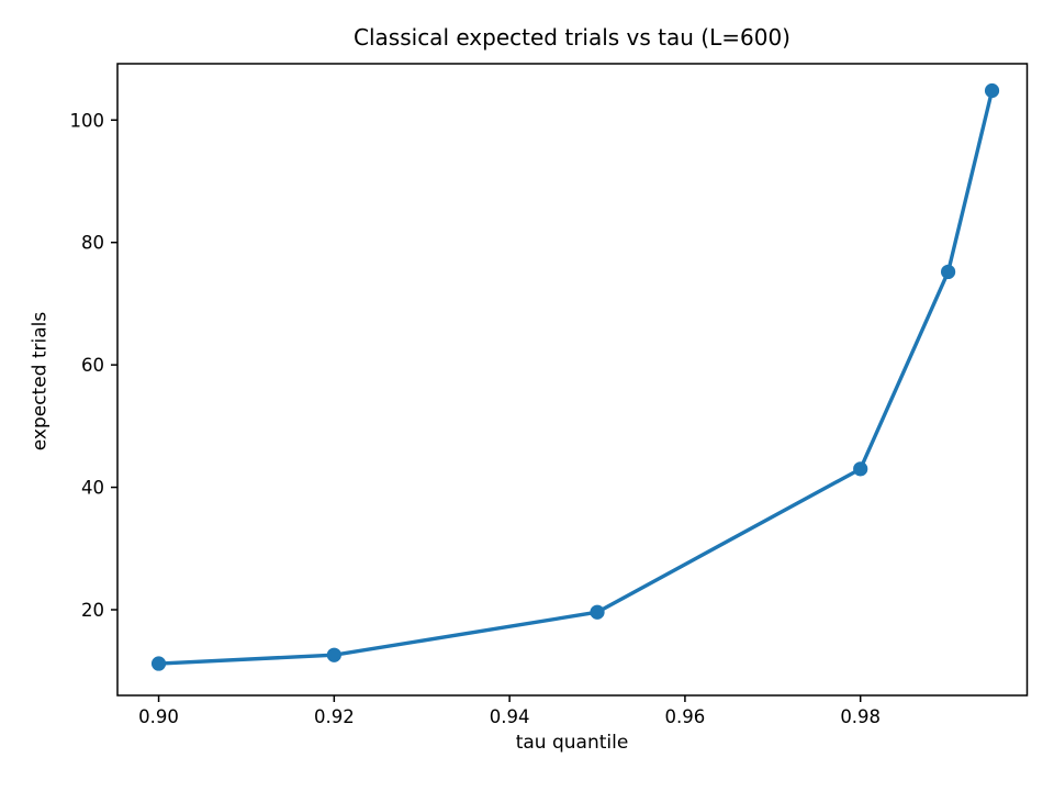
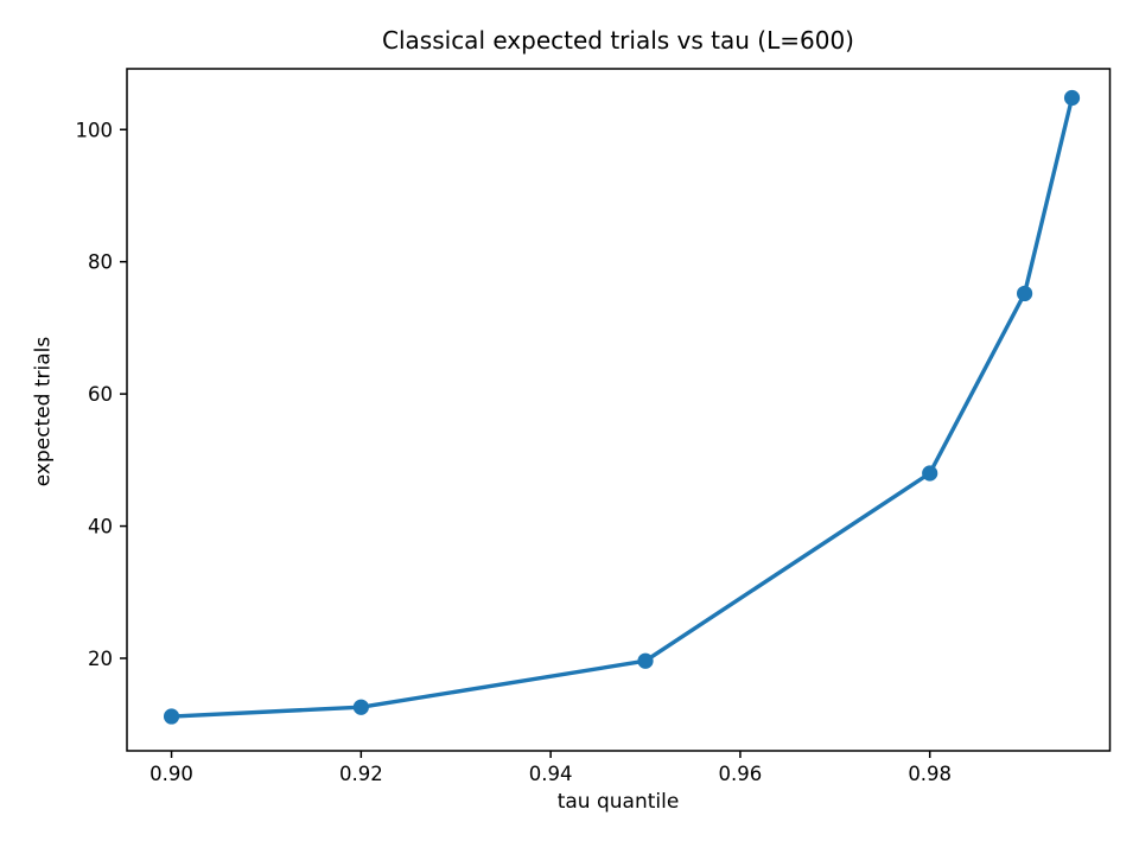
0.98: 43 -> 48
